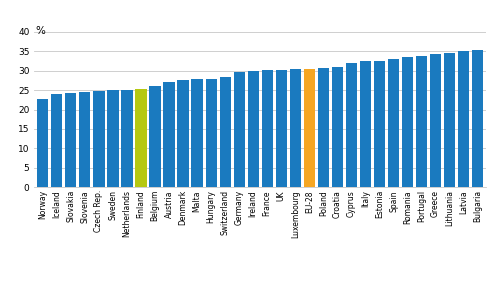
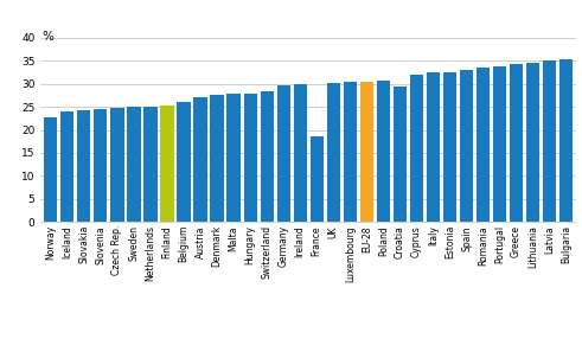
France: 30.1 -> 18.5
Croatia: 30.9 -> 29.5
